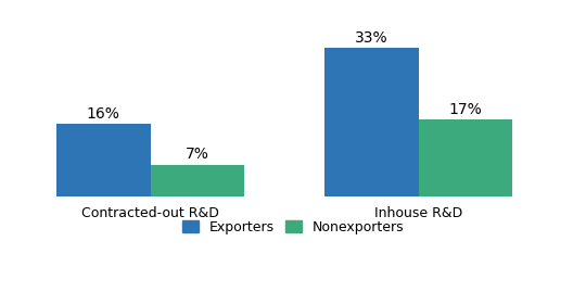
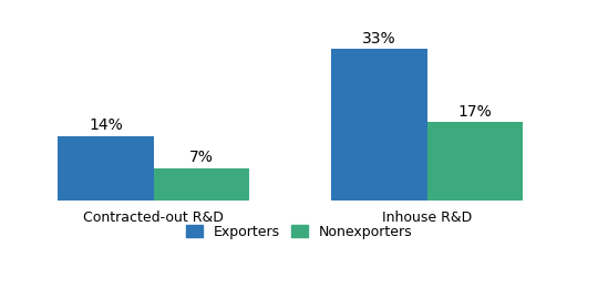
Exporters/Contracted-out R&D: 16% -> 14%
